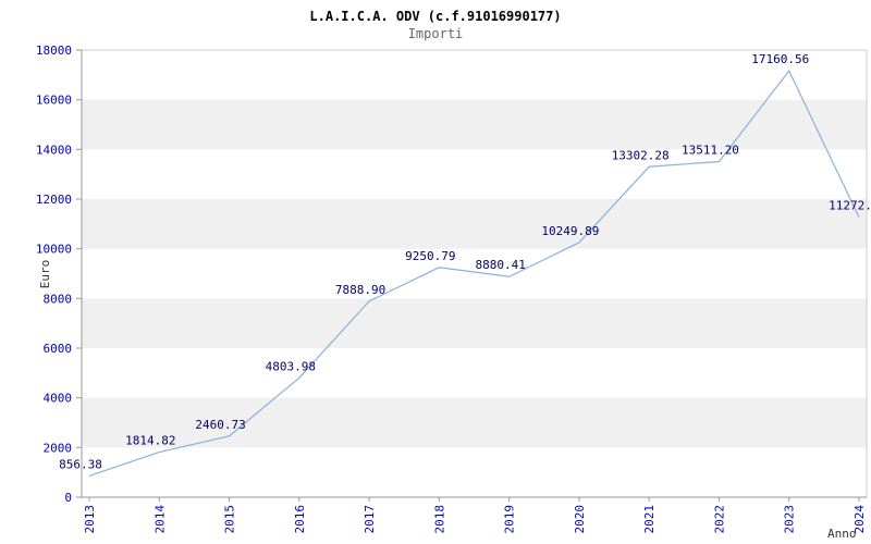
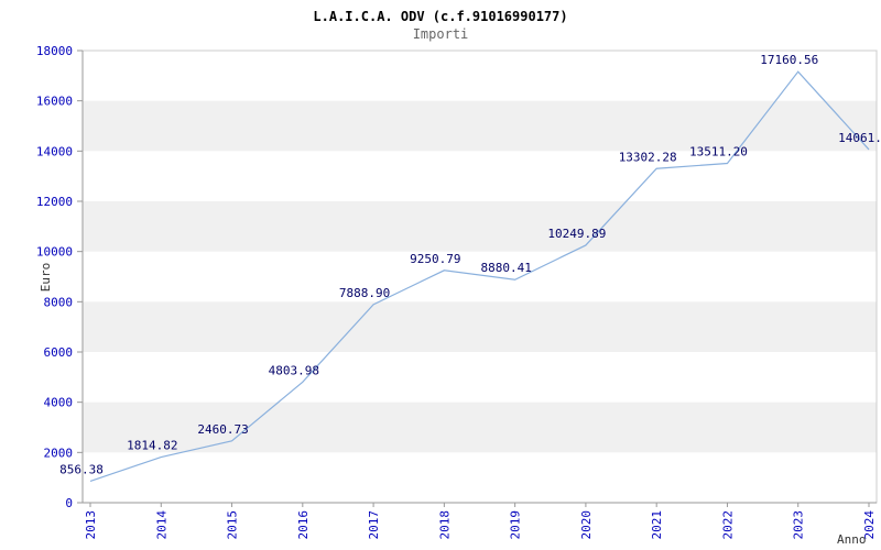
2024: 11272 -> 14061
